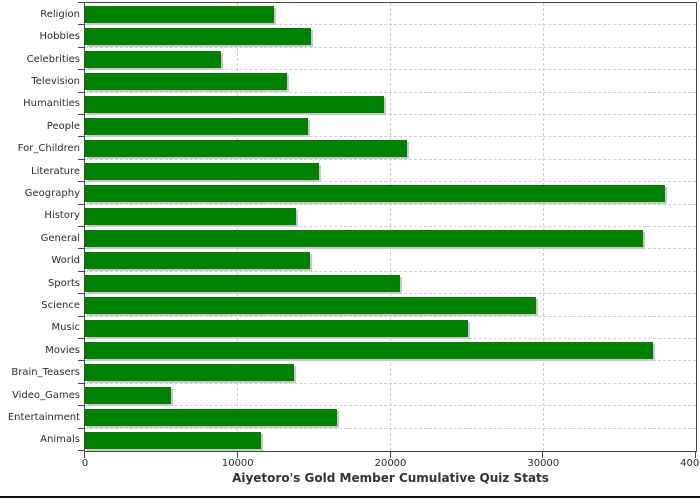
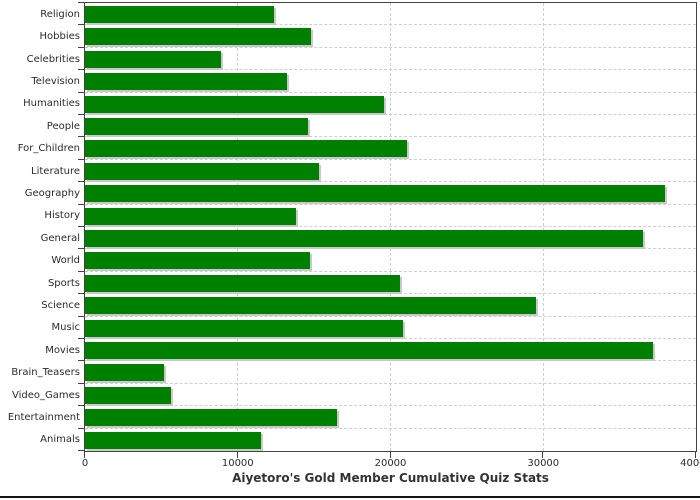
Music: 25100 -> 20800
Brain_Teasers: 13700 -> 5200
